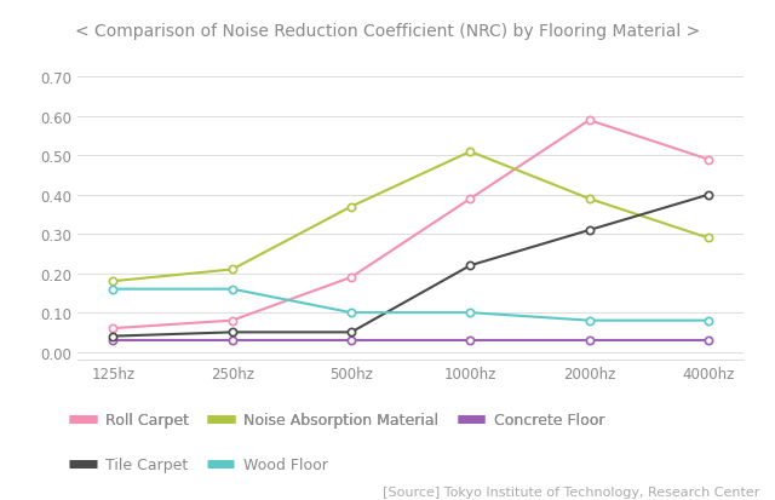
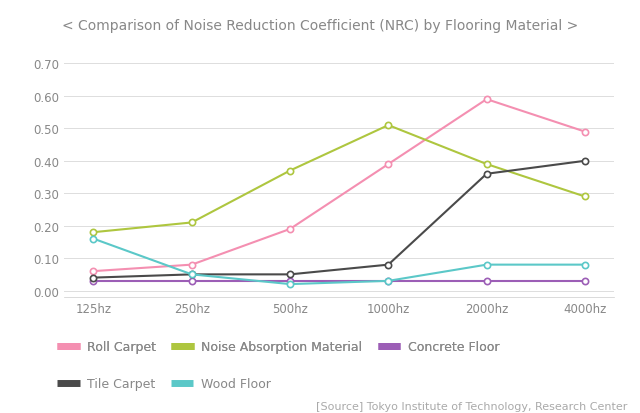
Wood Floor/250hz: 0.16 -> 0.05
Wood Floor/500hz: 0.10 -> 0.02
Tile Carpet/1000hz: 0.22 -> 0.08
Wood Floor/1000hz: 0.10 -> 0.03
Tile Carpet/2000hz: 0.31 -> 0.36
